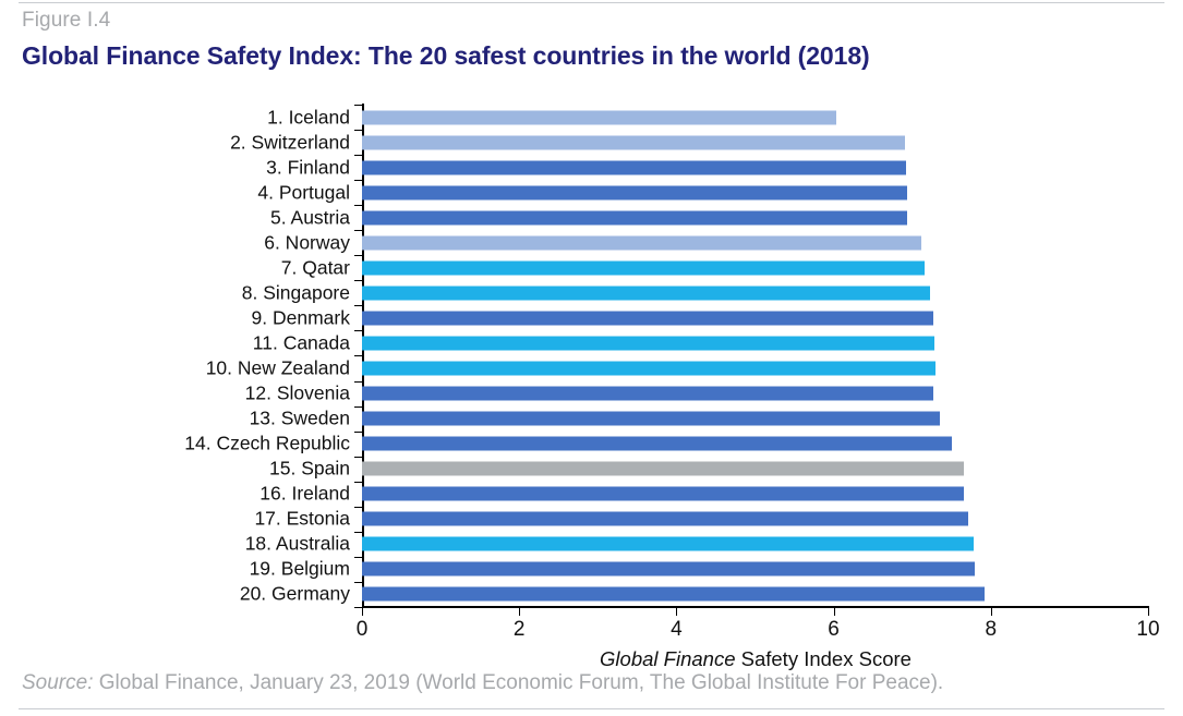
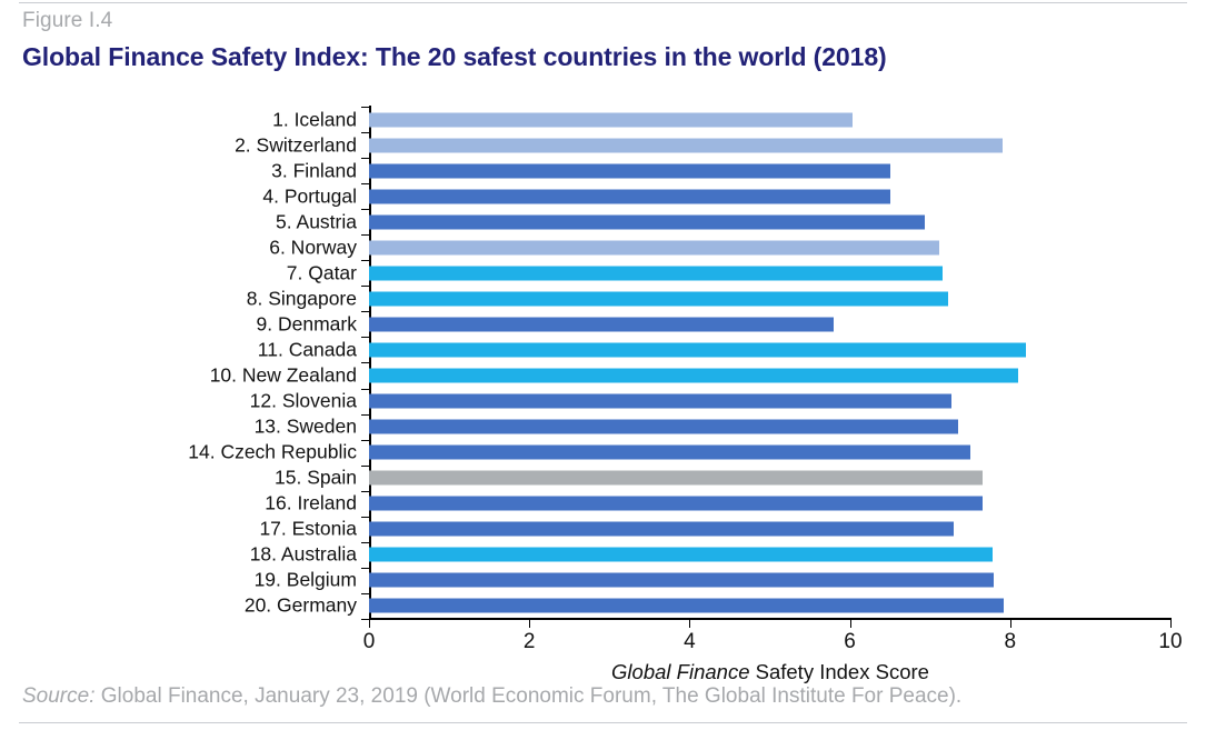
2. Switzerland: 6.9 -> 7.9
3. Finland: 6.9 -> 6.5
4. Portugal: 6.9 -> 6.5
9. Denmark: 7.3 -> 5.8
11. Canada: 7.3 -> 8.2
10. New Zealand: 7.3 -> 8.1
17. Estonia: 7.7 -> 7.3
